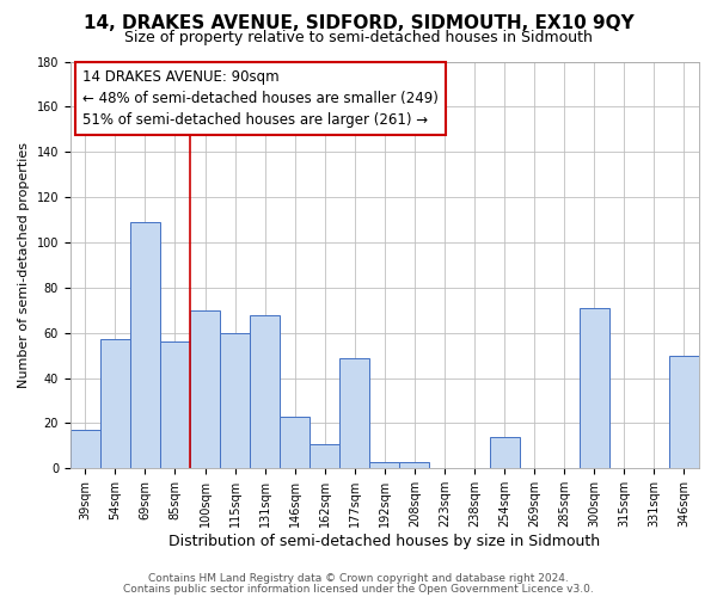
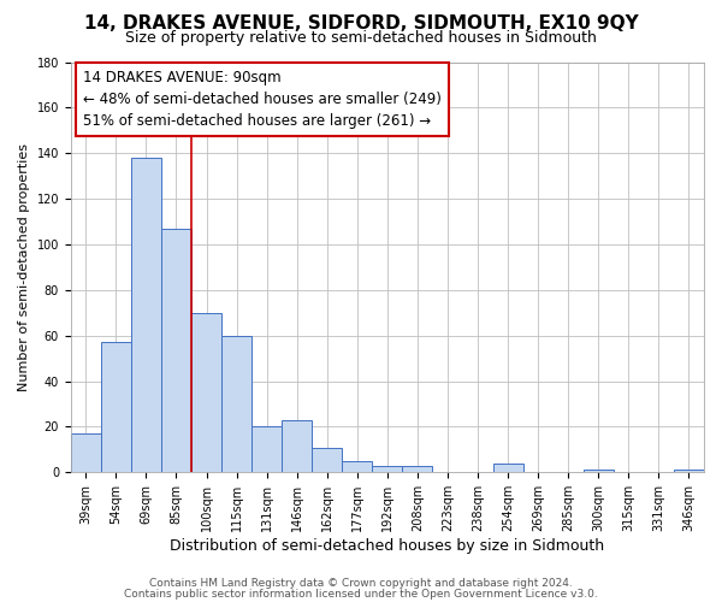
69sqm: 109 -> 138
85sqm: 56 -> 107
131sqm: 68 -> 20
177sqm: 49 -> 5
254sqm: 14 -> 4
300sqm: 71 -> 1
346sqm: 50 -> 1
